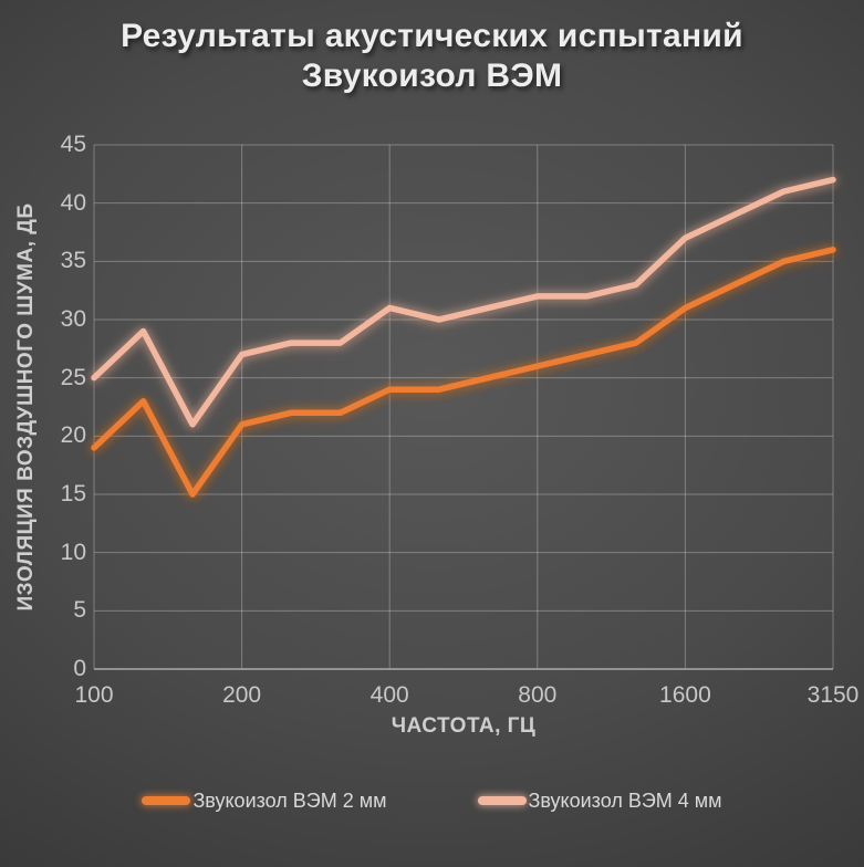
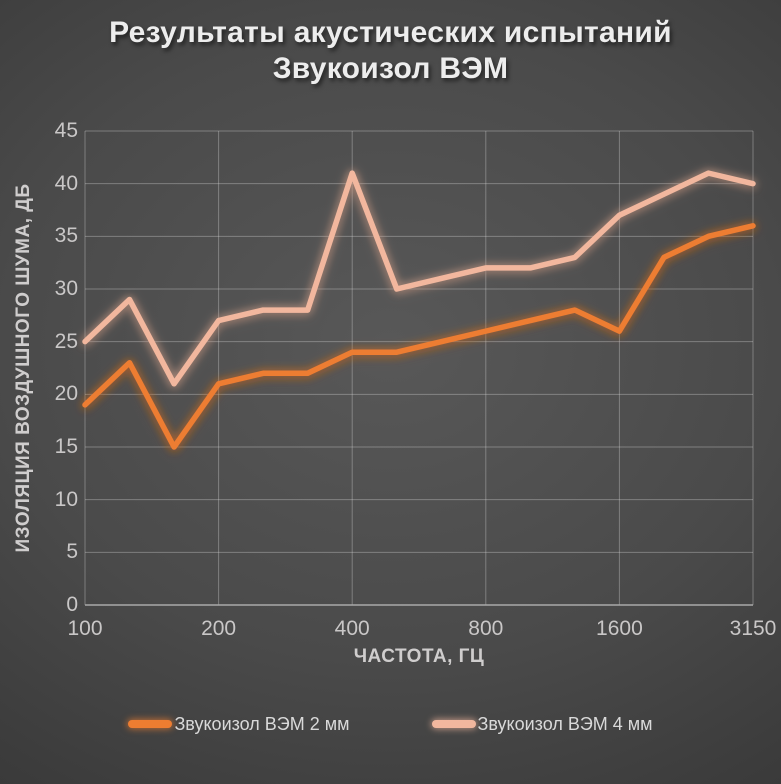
Звукоизол ВЭМ 4 мм/400: 31 -> 41
Звукоизол ВЭМ 2 мм/1600: 31 -> 26
Звукоизол ВЭМ 4 мм/3150: 42 -> 40
